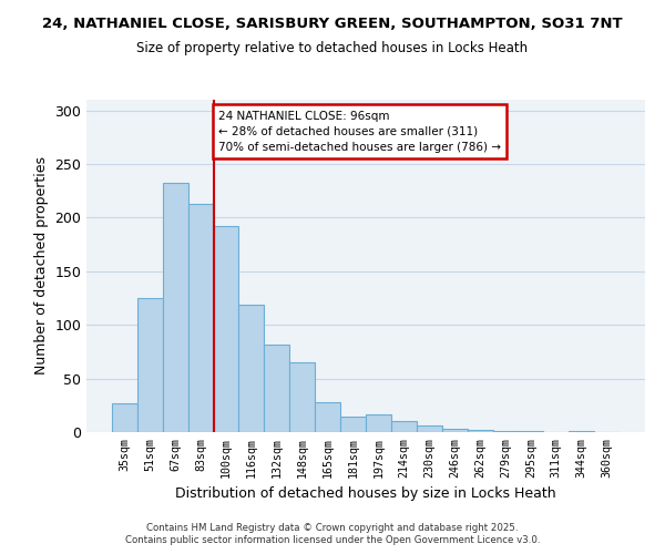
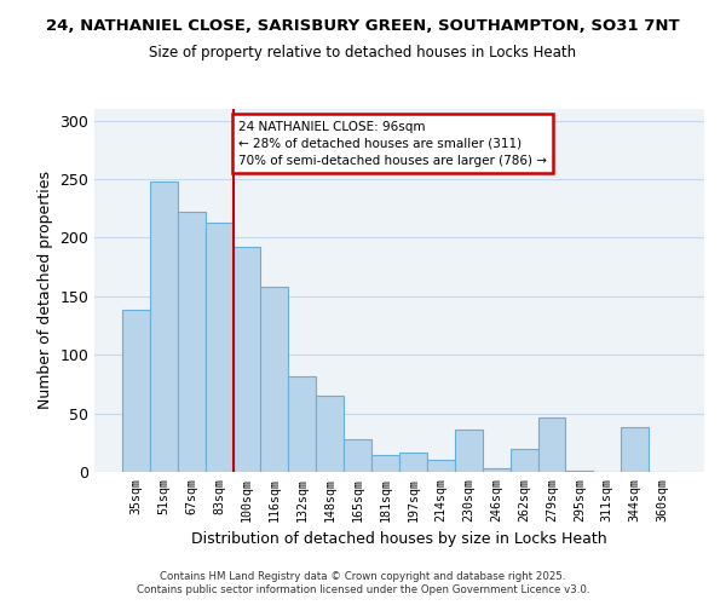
35sqm: 27 -> 138
51sqm: 125 -> 248
67sqm: 233 -> 222
116sqm: 119 -> 158
230sqm: 6 -> 36
262sqm: 2 -> 20
279sqm: 1 -> 46
344sqm: 1 -> 38
